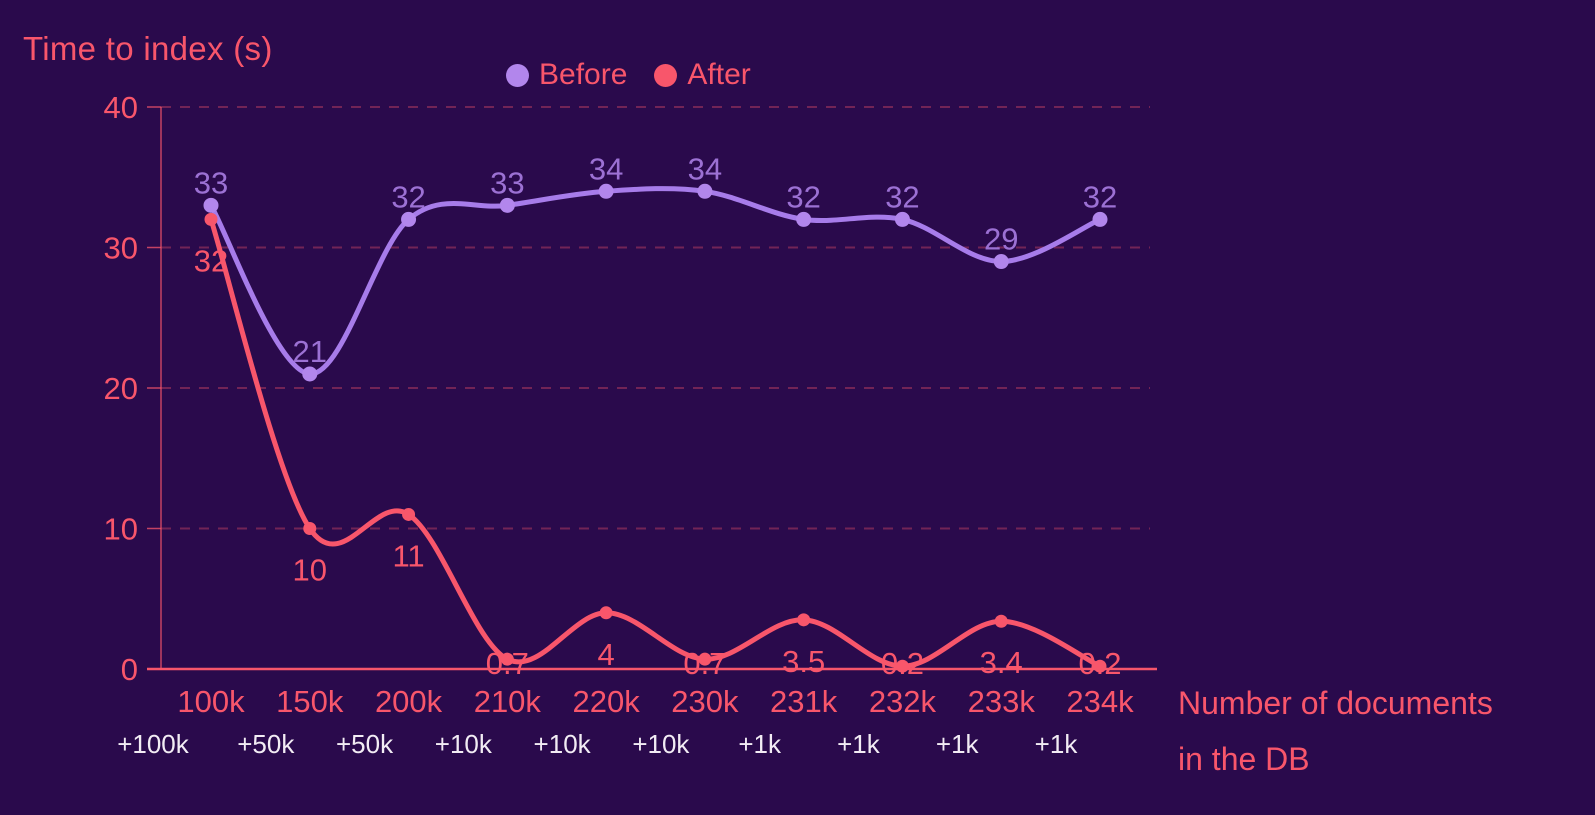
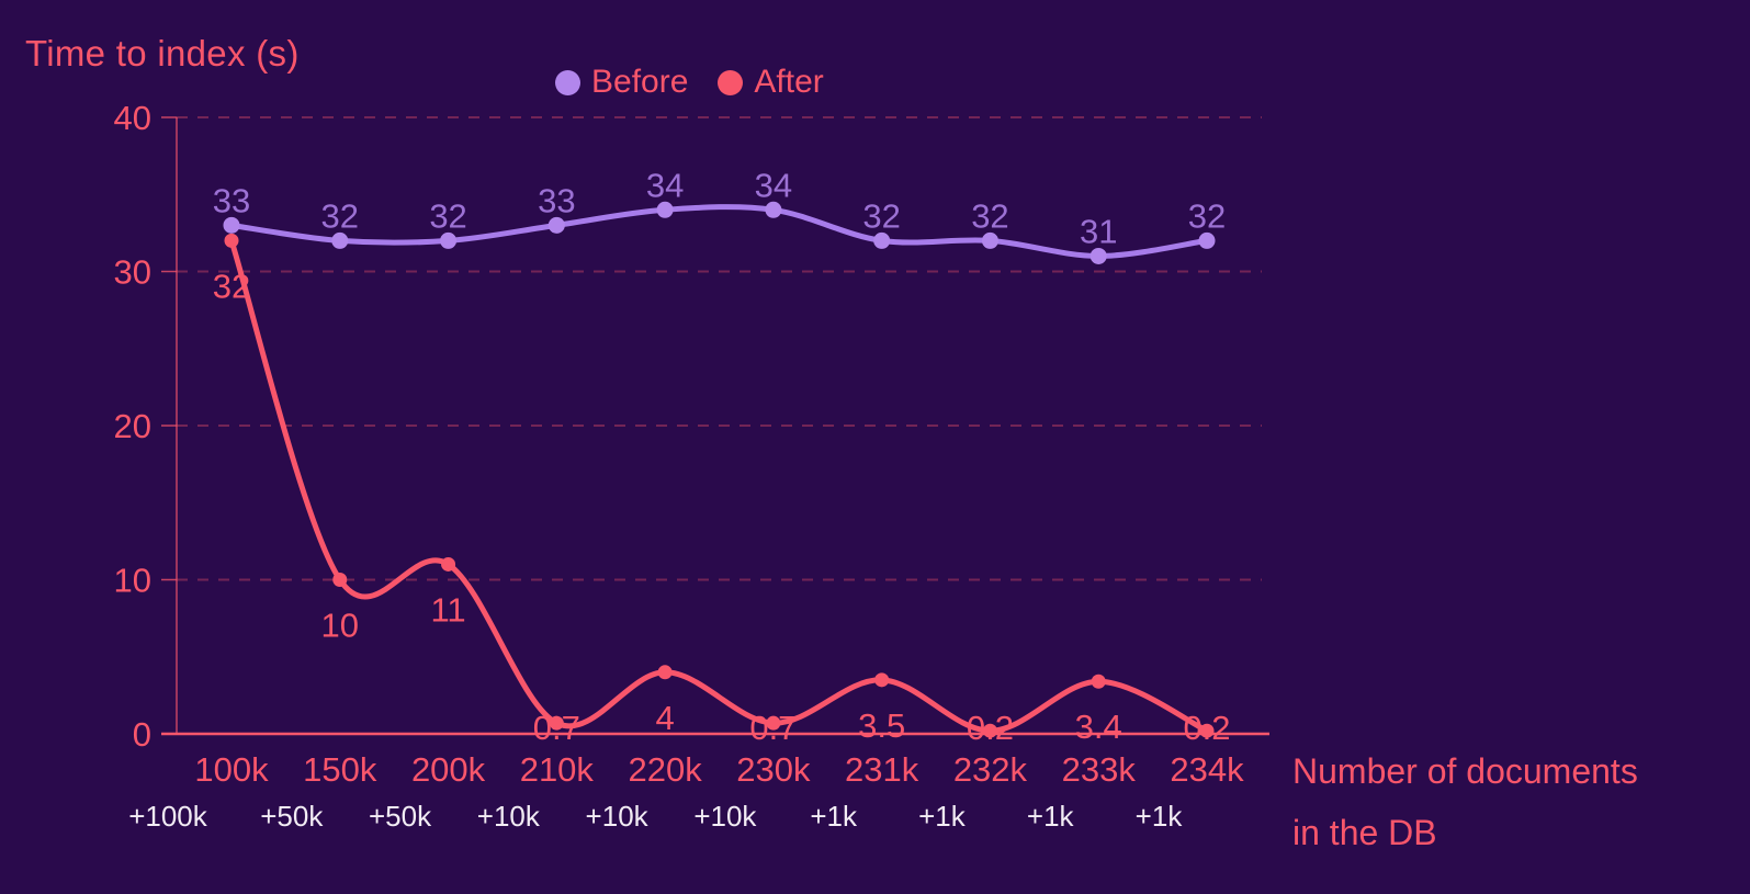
Before/150k: 21 -> 32
Before/233k: 29 -> 31
